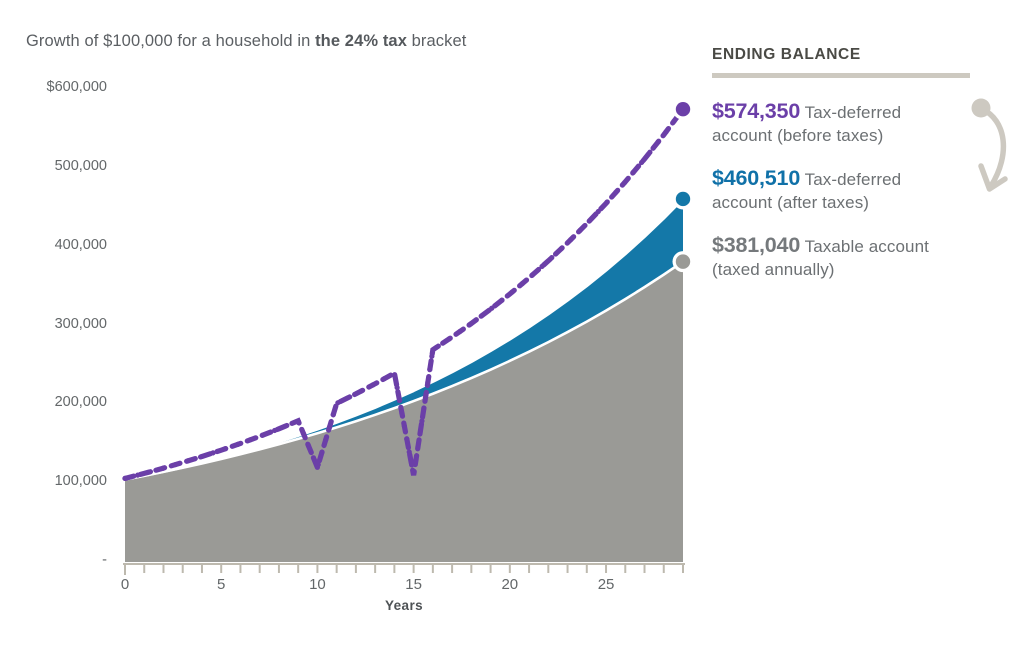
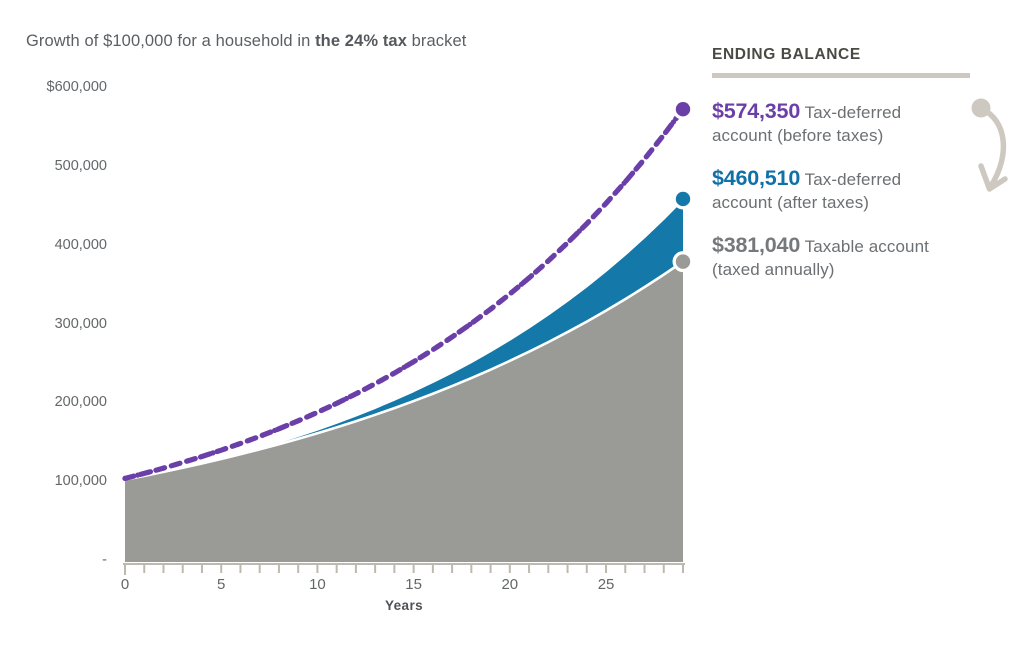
Tax-deferred account (before taxes)/10: $120000 -> $190000
Tax-deferred account (before taxes)/15: $110000 -> $250000
